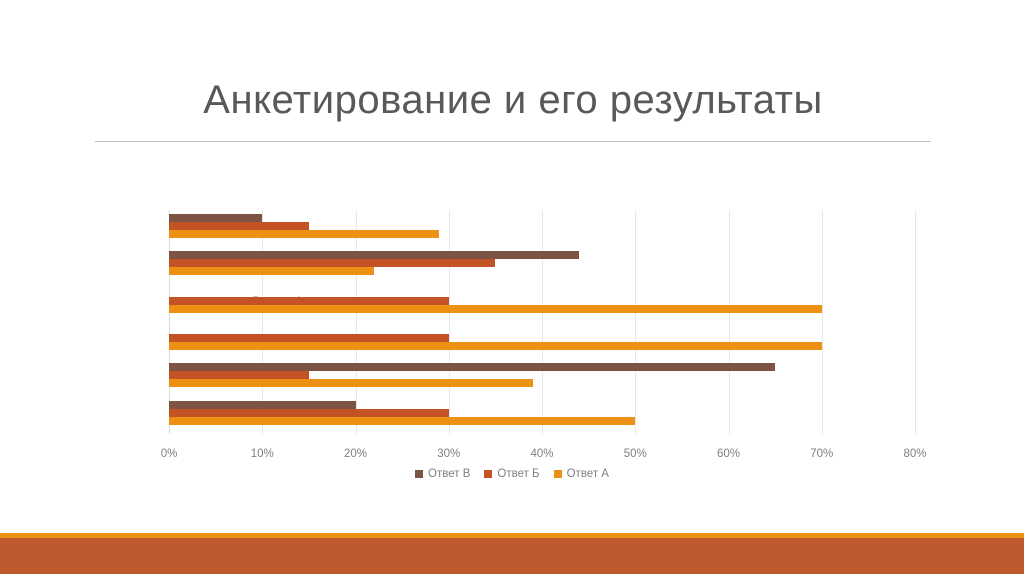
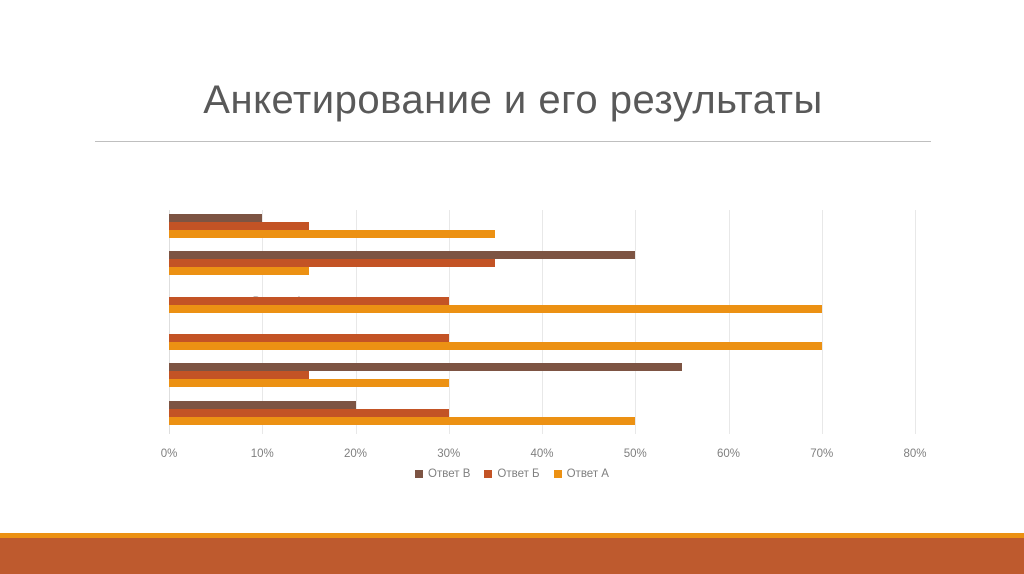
Ответ В/Вопрос 2: 65% -> 55%
Ответ А/Вопрос 2: 39% -> 30%
Ответ В/Вопрос 5: 44% -> 50%
Ответ А/Вопрос 5: 22% -> 15%
Ответ А/Вопрос 6: 29% -> 35%
